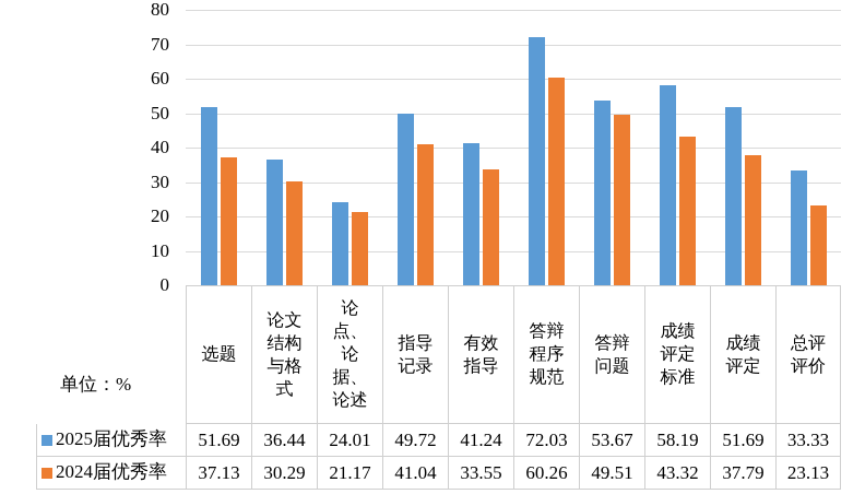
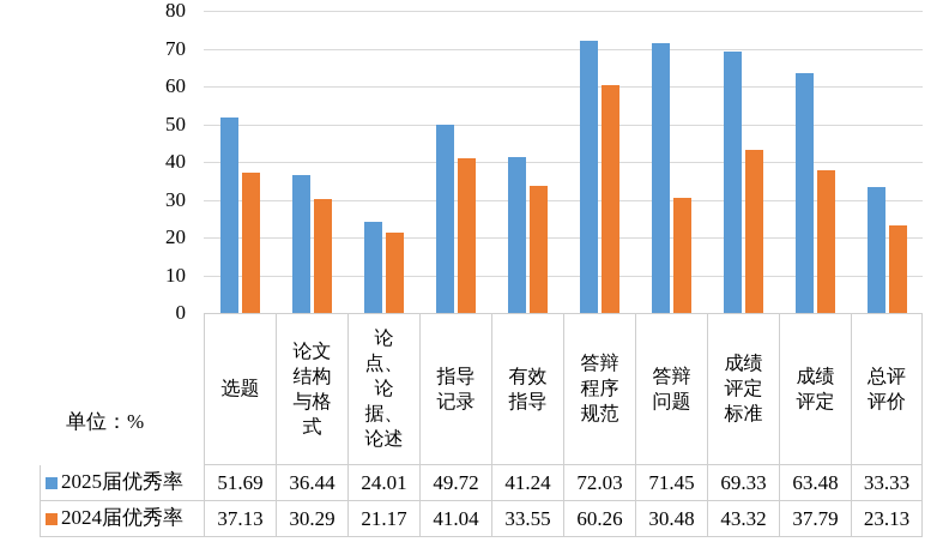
2025届优秀率/答辩问题: 53.67 -> 71.45
2024届优秀率/答辩问题: 49.51 -> 30.48
2025届优秀率/成绩评定标准: 58.19 -> 69.33
2025届优秀率/成绩评定: 51.69 -> 63.48
